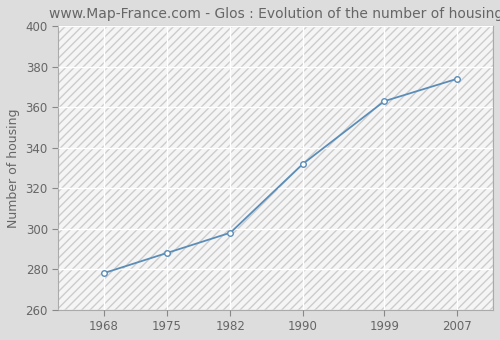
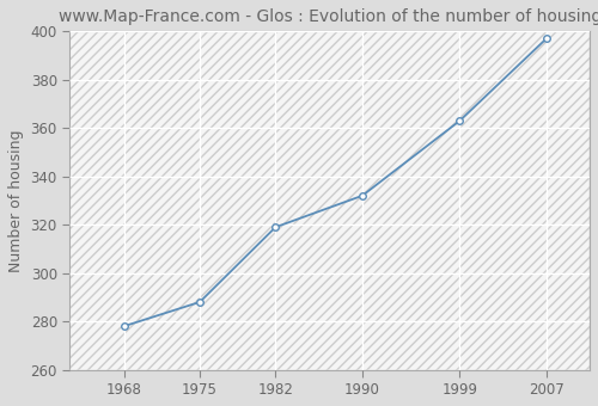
1982: 298 -> 319
2007: 374 -> 397
